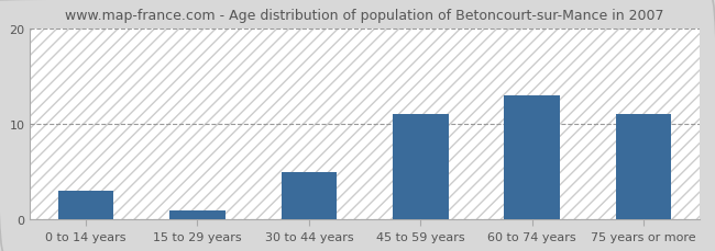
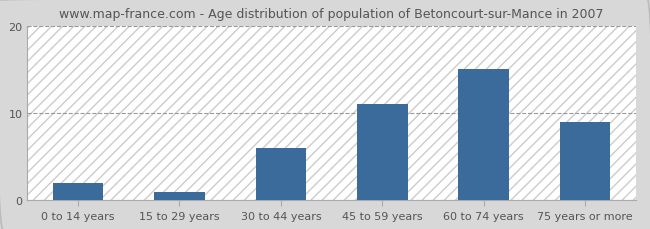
0 to 14 years: 3 -> 2
30 to 44 years: 5 -> 6
60 to 74 years: 13 -> 15
75 years or more: 11 -> 9
